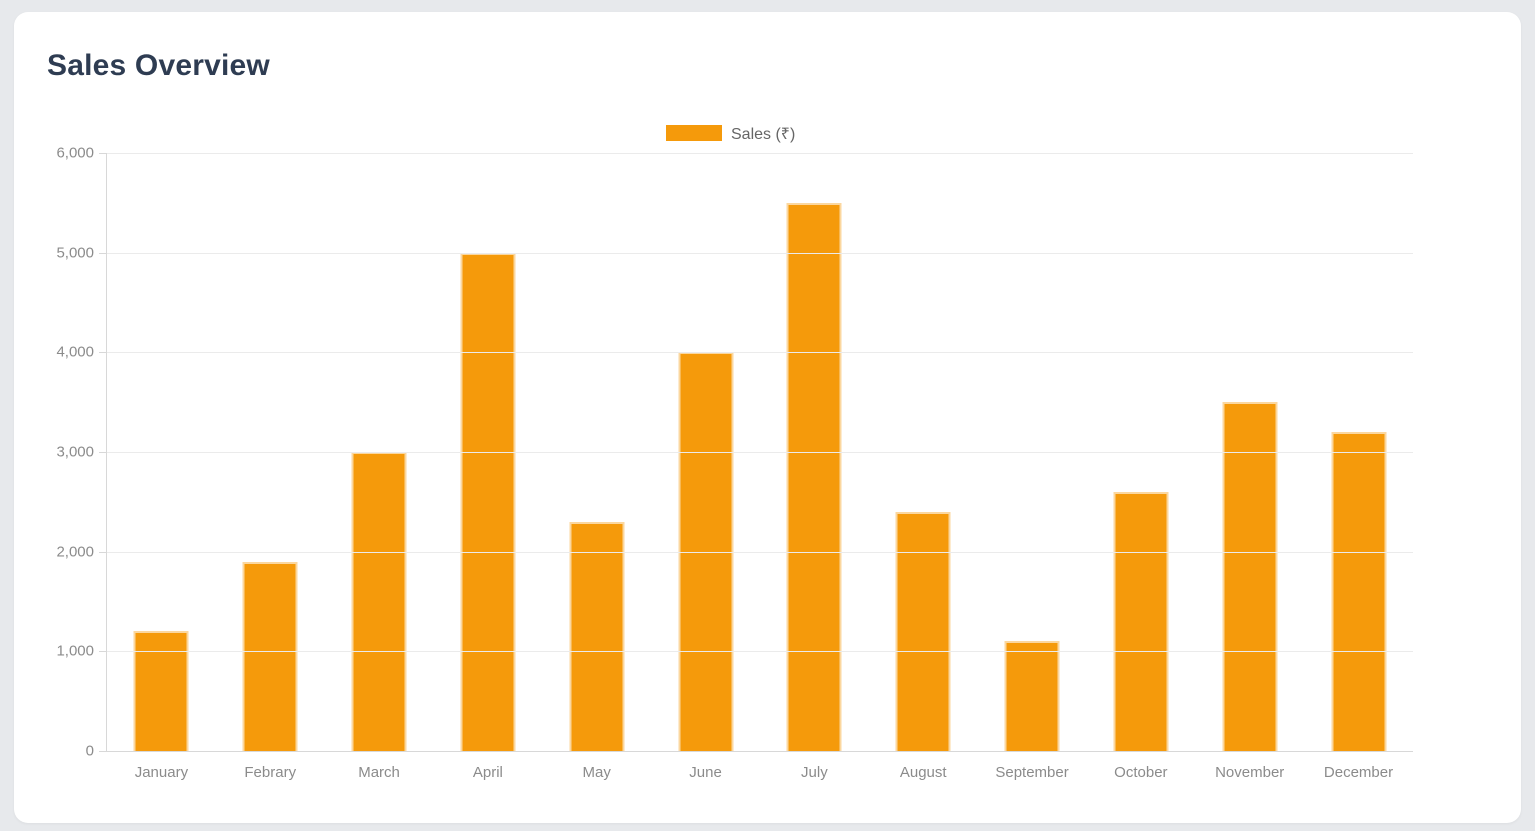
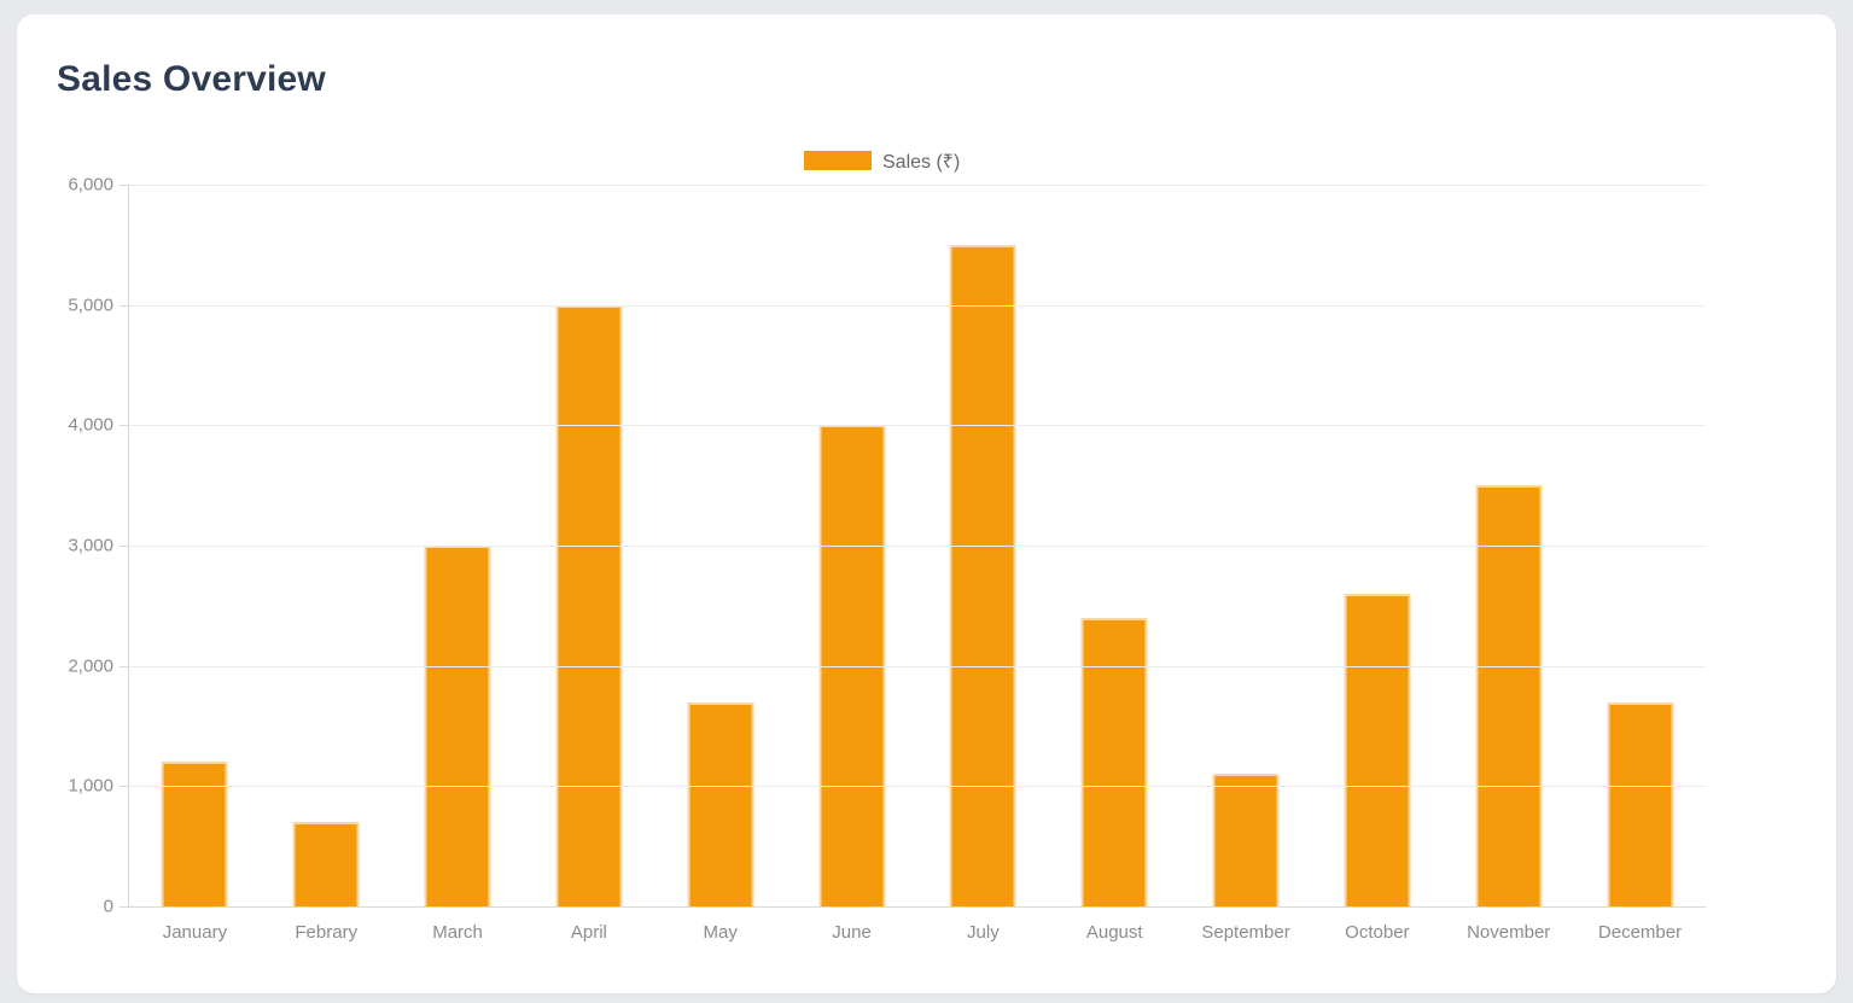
Febrary: 1900 -> 700
May: 2300 -> 1700
December: 3200 -> 1700
